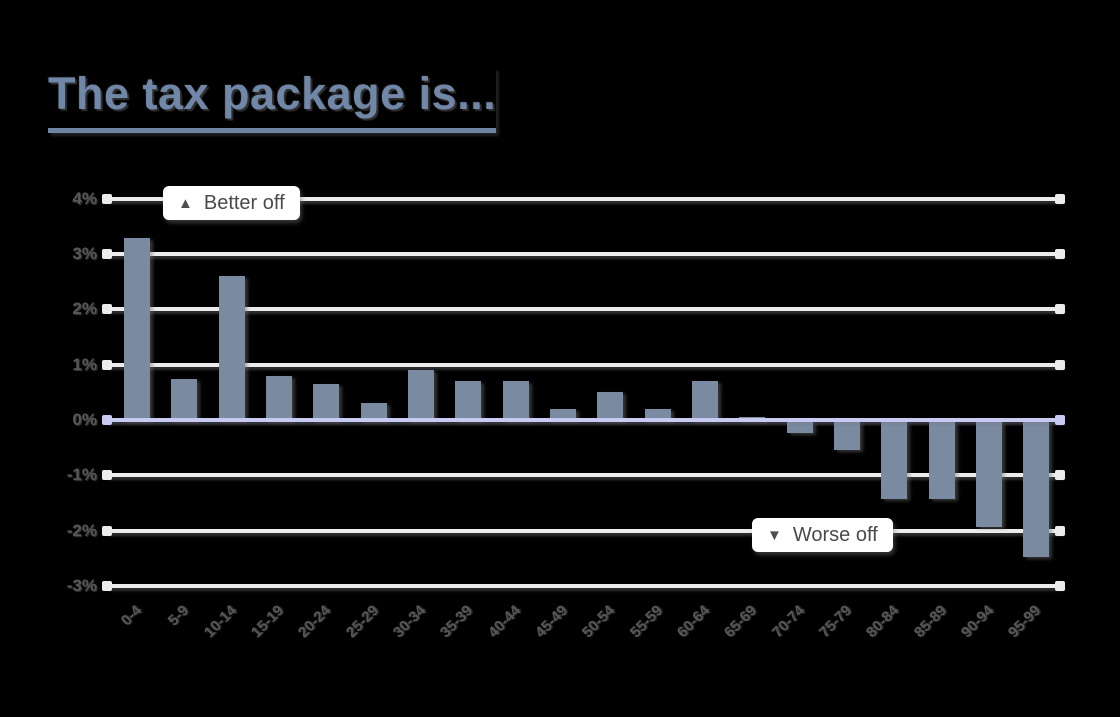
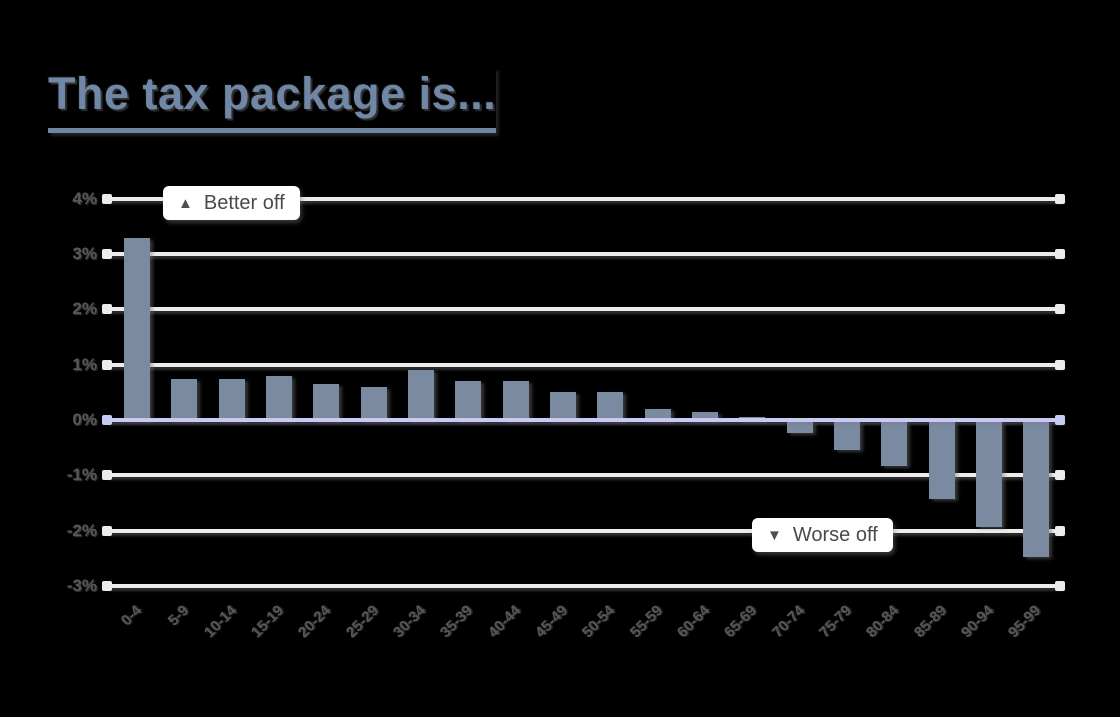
10-14: 2.6% -> 0.8%
25-29: 0.3% -> 0.6%
45-49: 0.2% -> 0.5%
60-64: 0.7% -> 0.1%
80-84: -1.4% -> -0.8%
